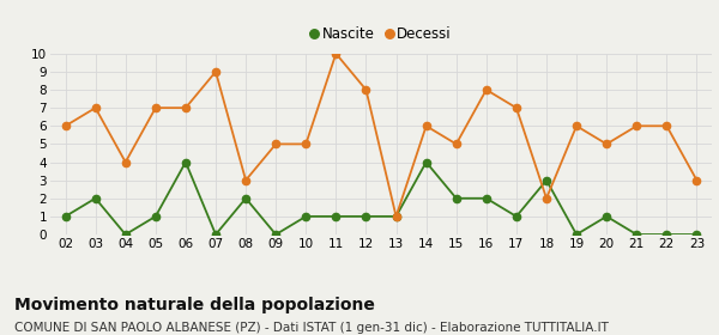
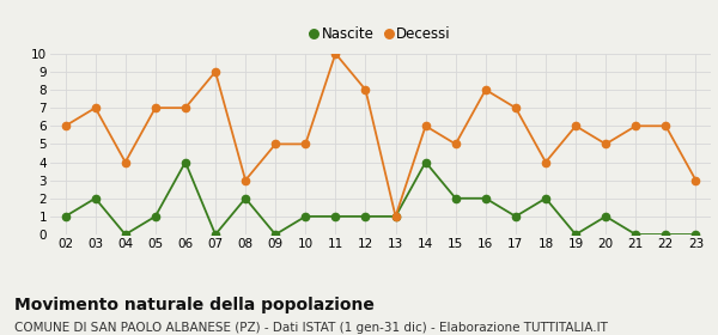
Nascite/18: 3 -> 2
Decessi/18: 2 -> 4
